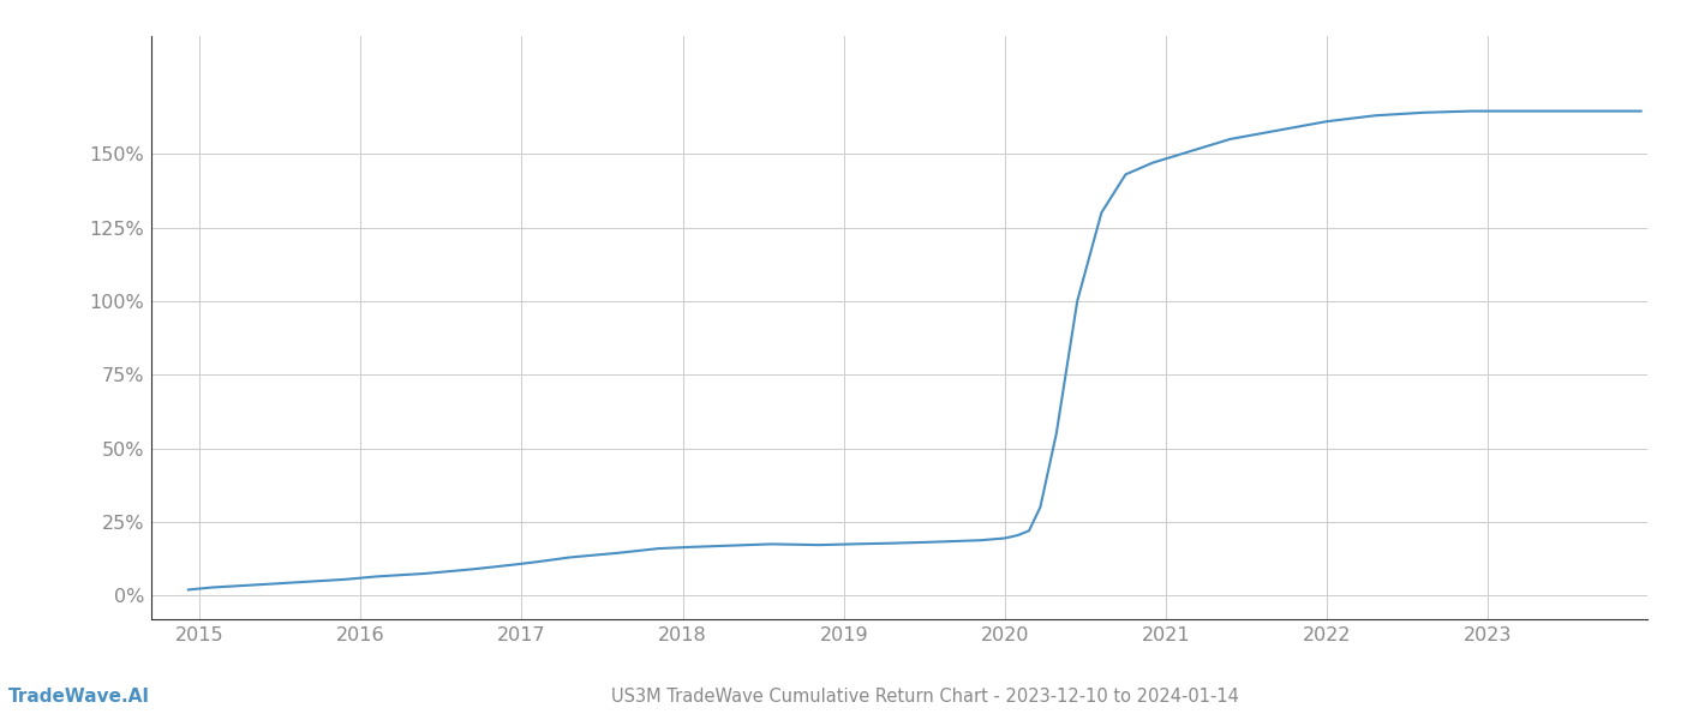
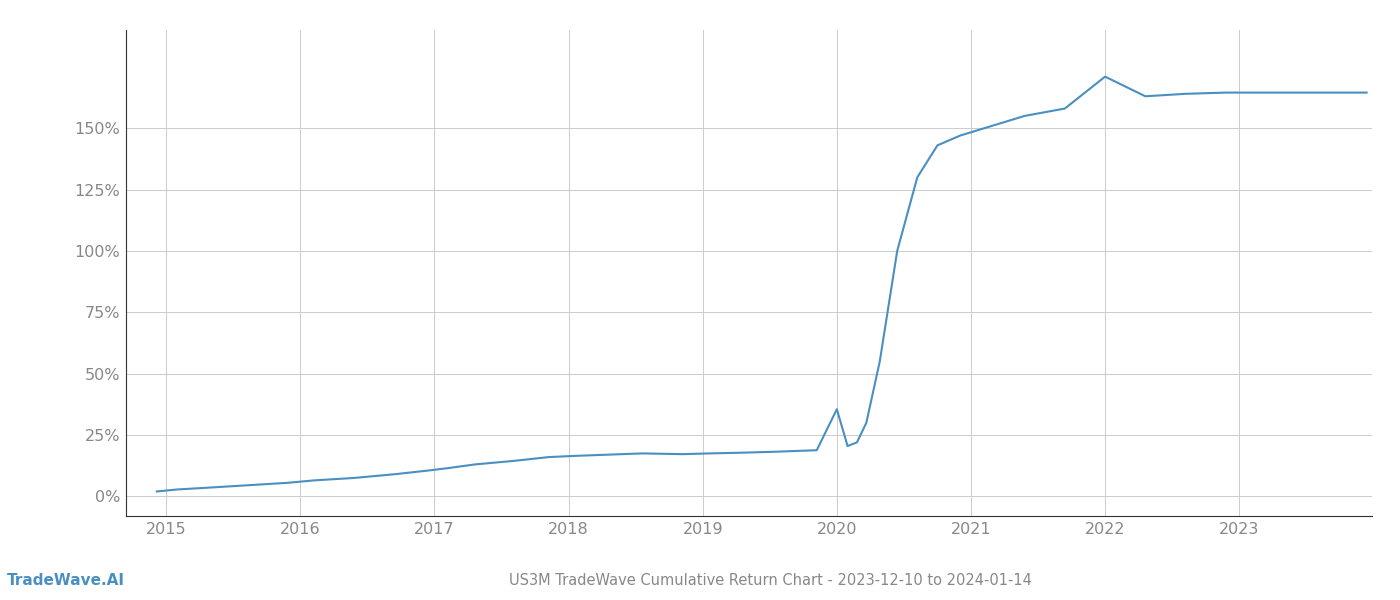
2020: 19.5% -> 35.5%
2022: 161.0% -> 171.0%
